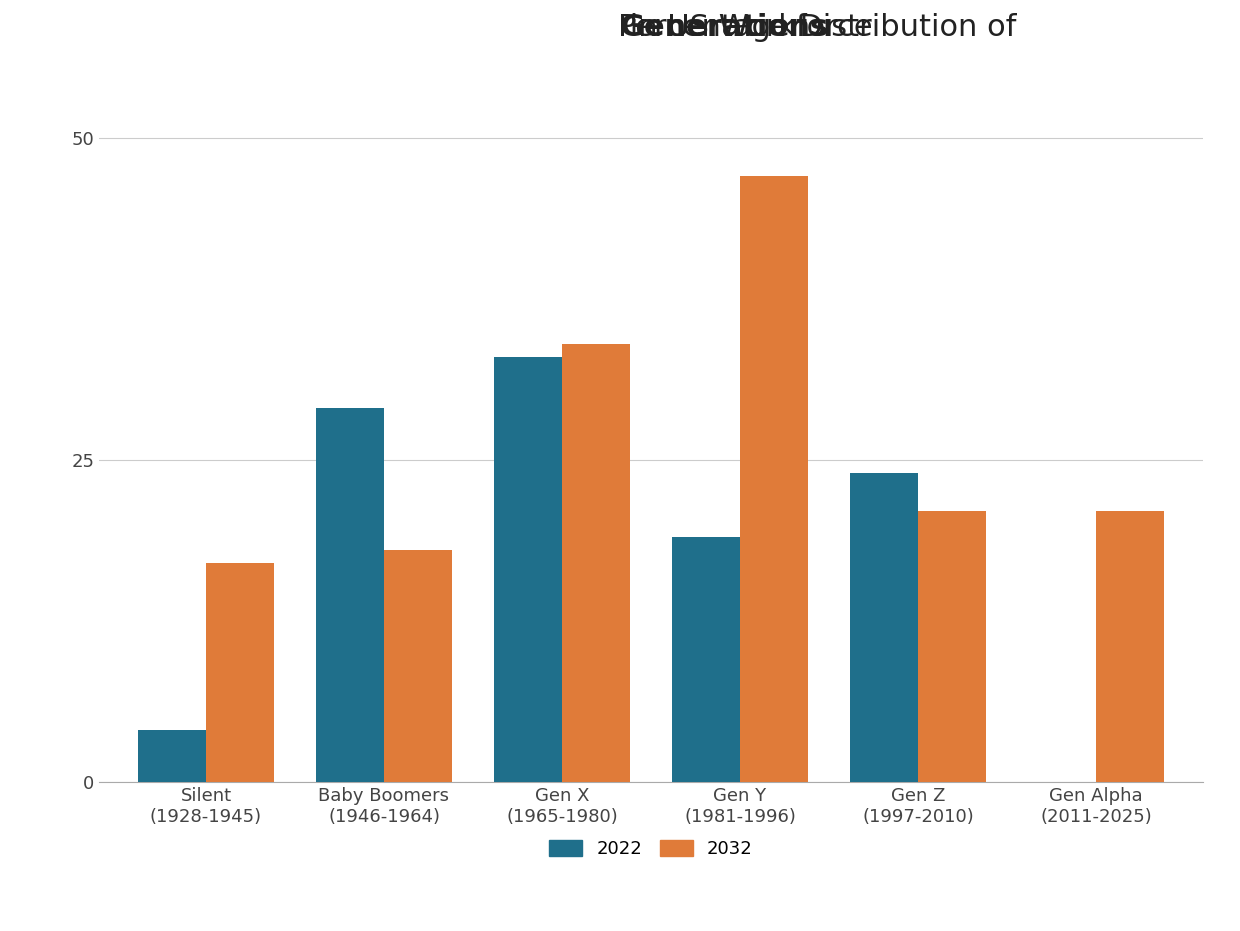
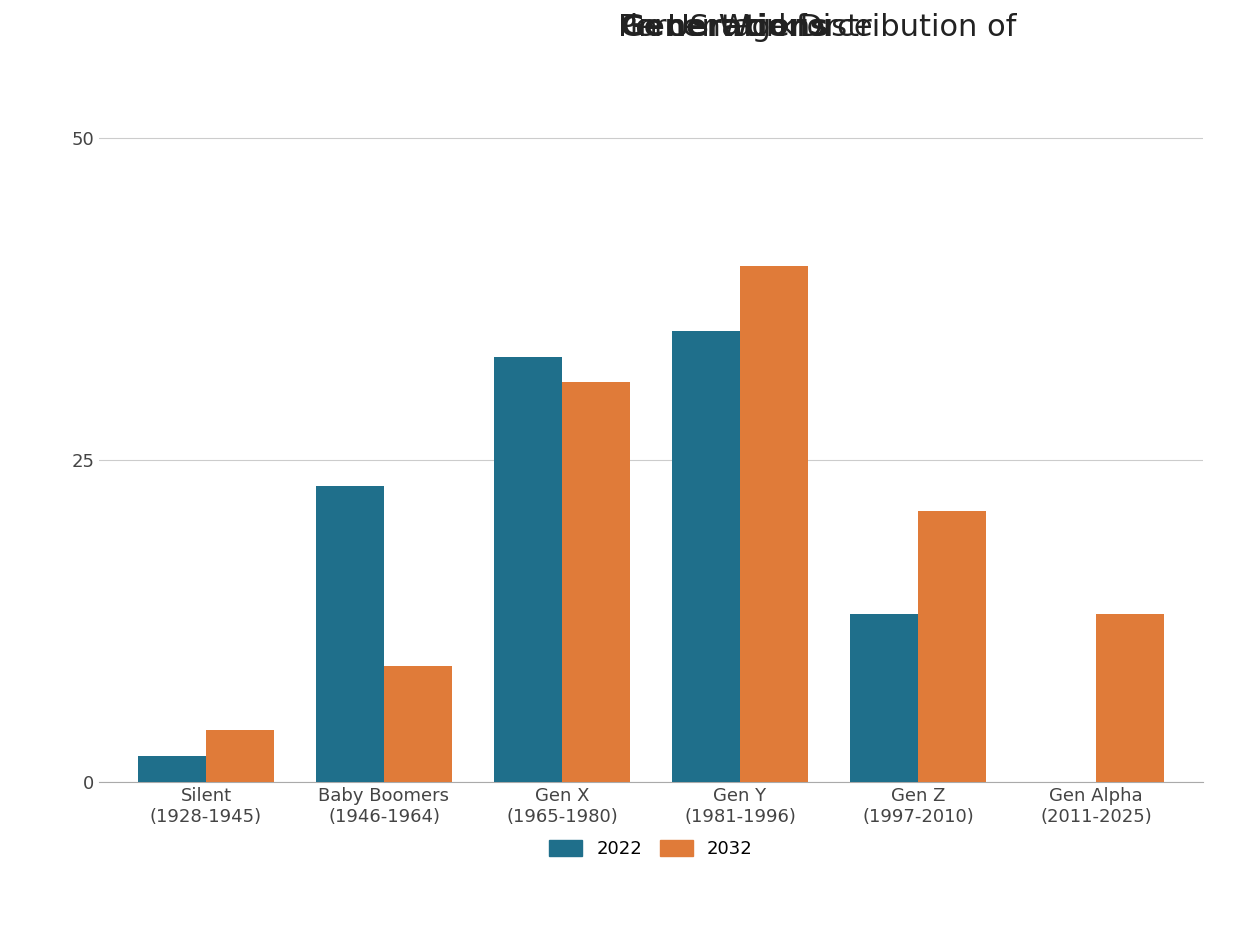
2022/Silent (1928-1945): 4 -> 2
2032/Silent (1928-1945): 17 -> 4
2022/Baby Boomers (1946-1964): 29 -> 23
2032/Baby Boomers (1946-1964): 18 -> 9
2032/Gen X (1965-1980): 34 -> 31
2022/Gen Y (1981-1996): 19 -> 35
2032/Gen Y (1981-1996): 47 -> 40
2022/Gen Z (1997-2010): 24 -> 13
2032/Gen Alpha (2011-2025): 21 -> 13
